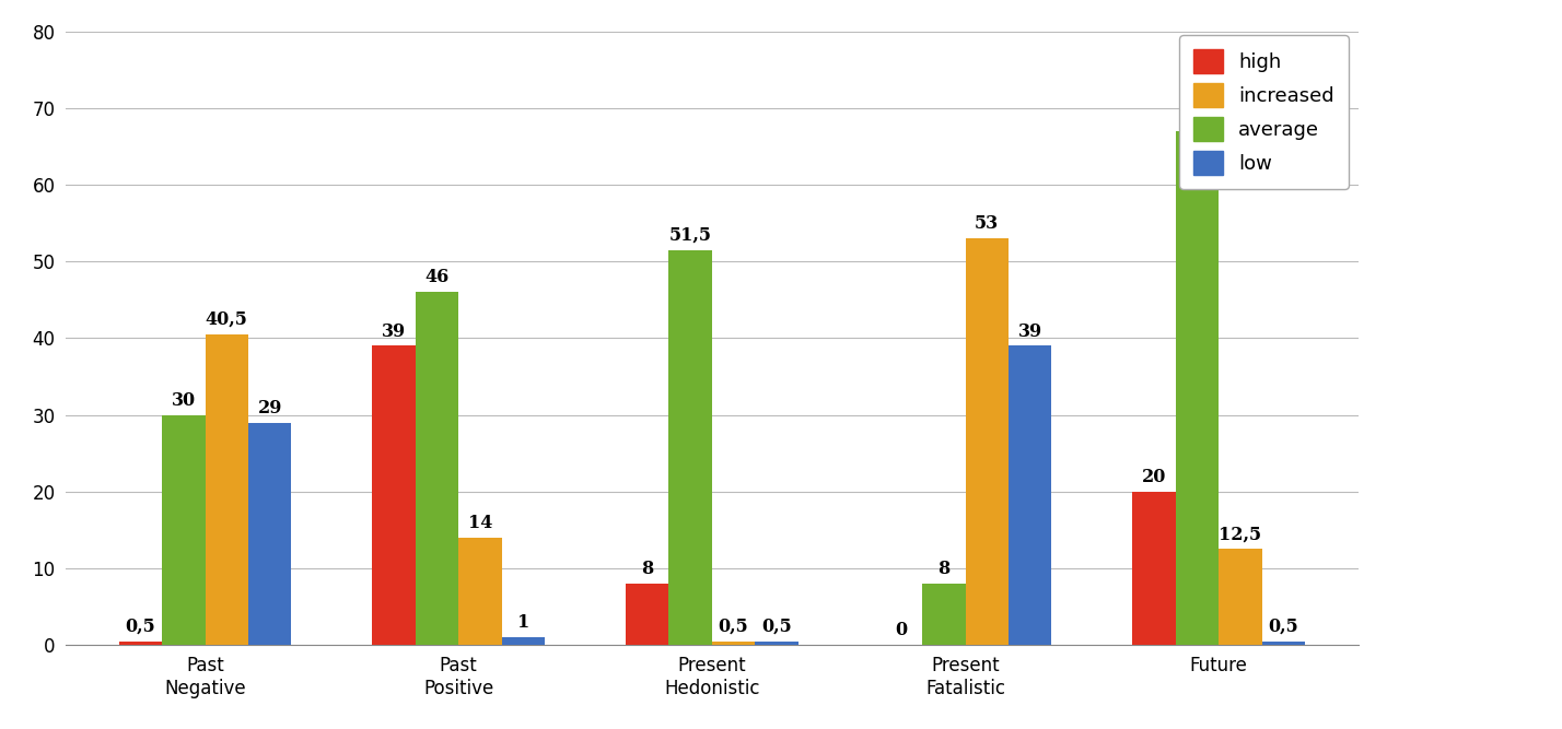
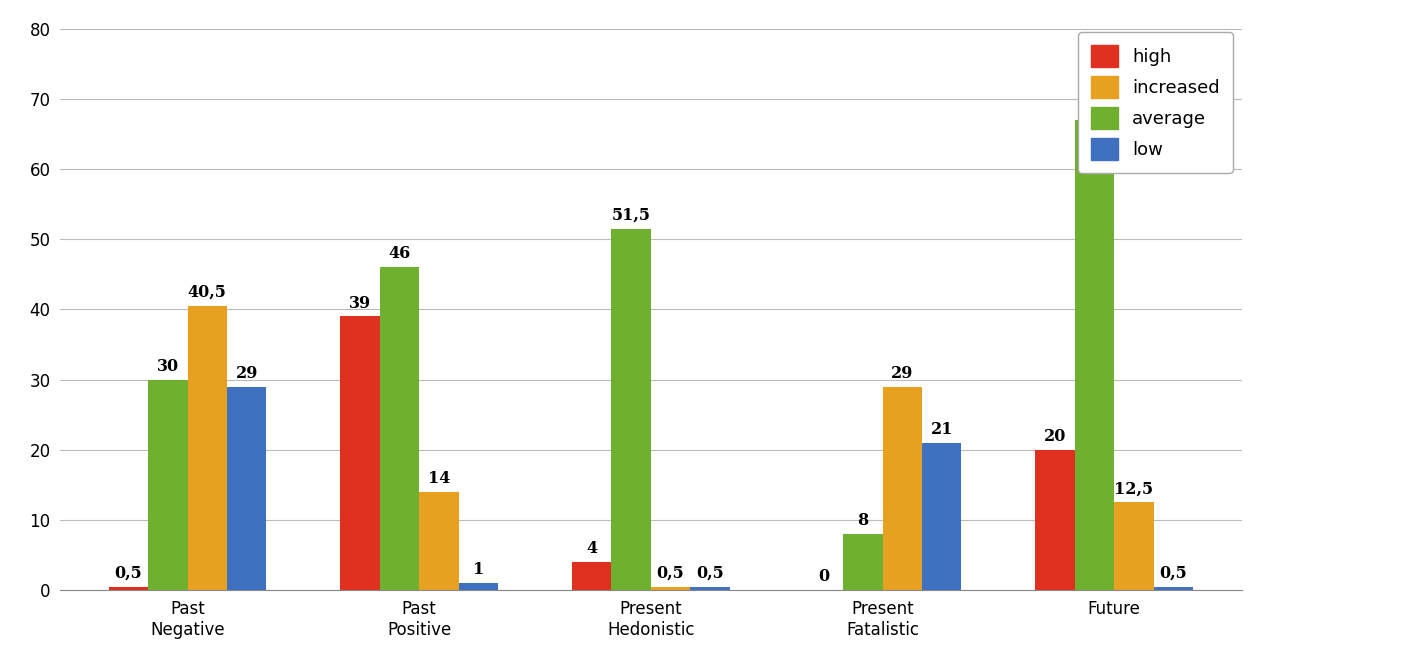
high/Present Hedonistic: 8 -> 4
increased/Present Fatalistic: 53 -> 29
low/Present Fatalistic: 39 -> 21
